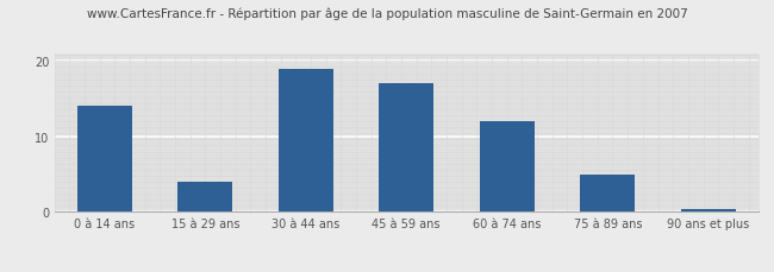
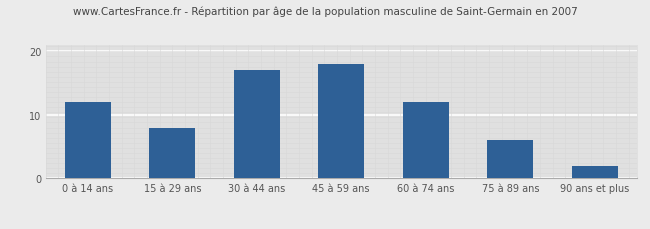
0 à 14 ans: 14.0 -> 12.0
15 à 29 ans: 4.0 -> 8.0
30 à 44 ans: 19.0 -> 17.0
45 à 59 ans: 17.0 -> 18.0
75 à 89 ans: 5.0 -> 6.0
90 ans et plus: 0.3 -> 2.0
